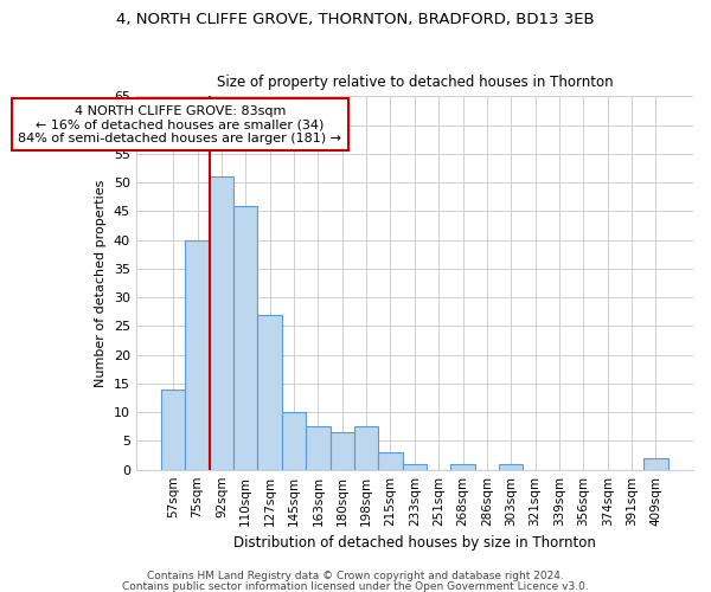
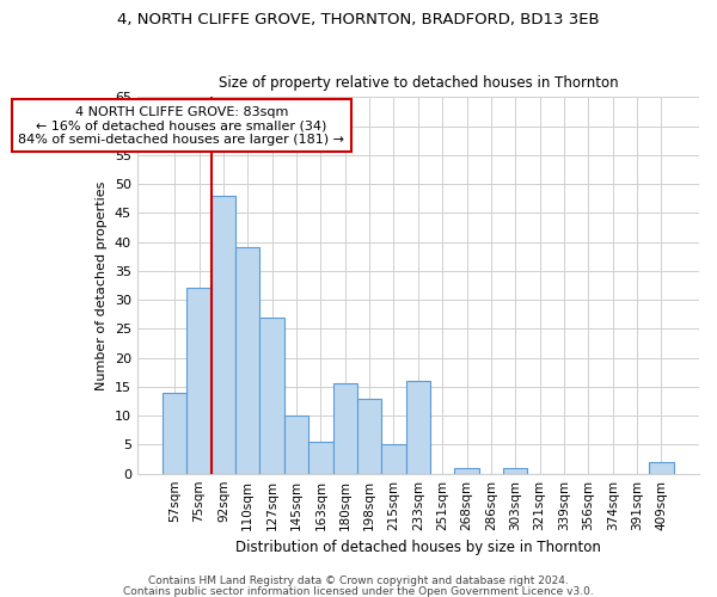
75sqm: 40.0 -> 32.0
92sqm: 51.0 -> 48.0
110sqm: 46.0 -> 39.0
163sqm: 7.5 -> 5.5
180sqm: 6.5 -> 15.5
198sqm: 7.5 -> 13.0
215sqm: 3.0 -> 5.0
233sqm: 1.0 -> 16.0
